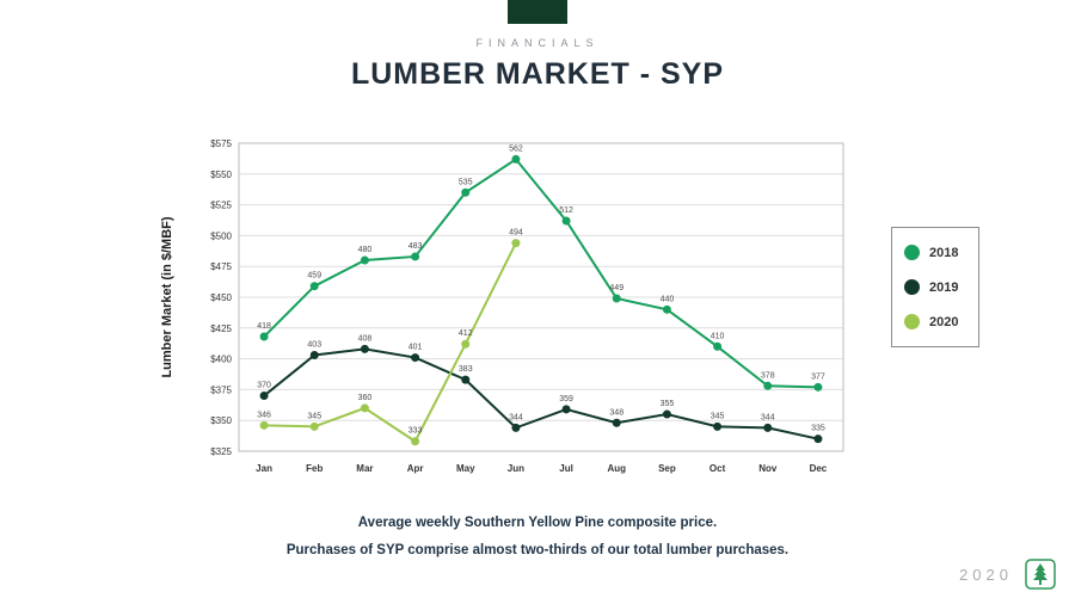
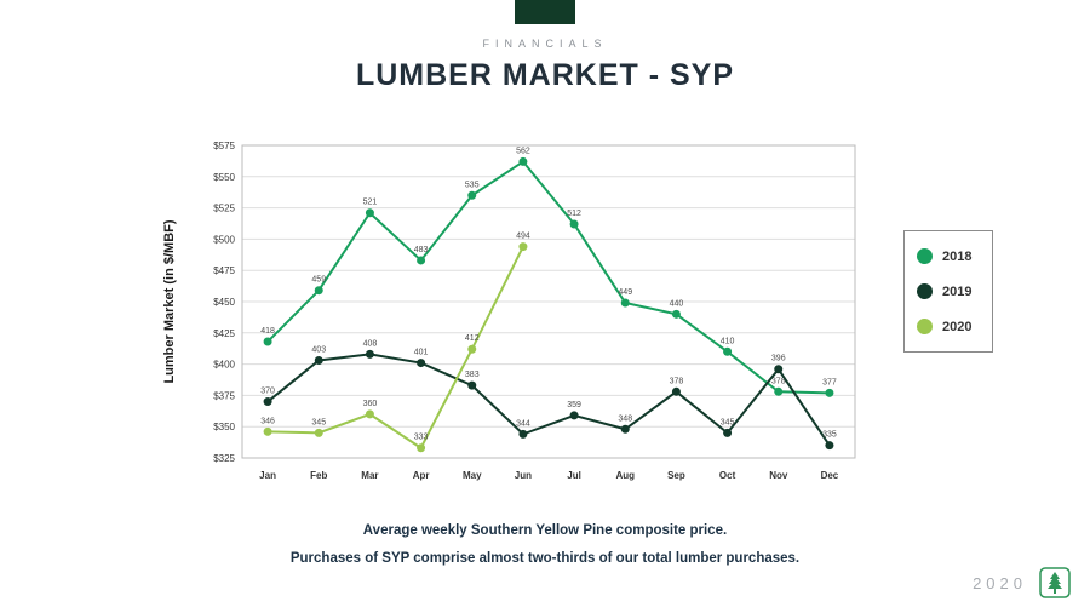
2018/Mar: 480 -> 521
2019/Sep: 355 -> 378
2019/Nov: 344 -> 396
